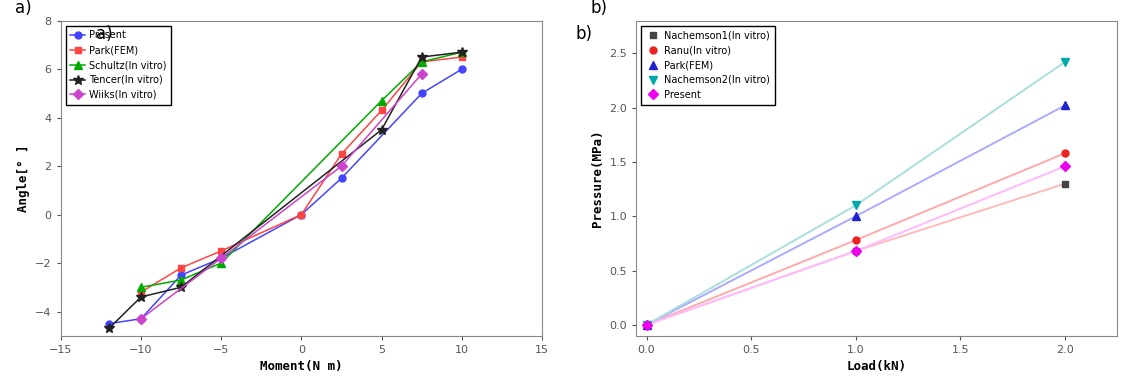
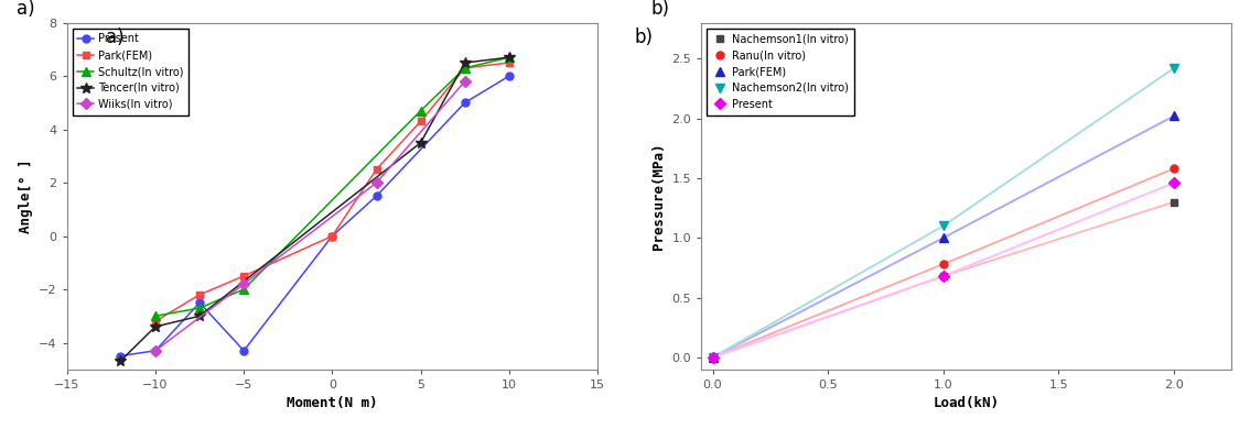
Present/−5: -1.8 -> -4.3
